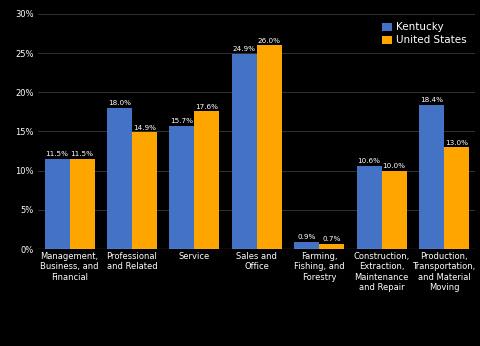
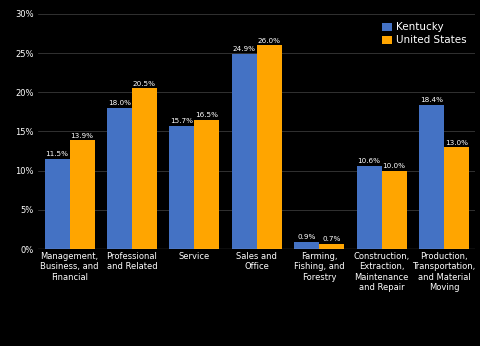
United States/Management, Business, and Financial: 11.5% -> 13.9%
United States/Professional and Related: 14.9% -> 20.5%
United States/Service: 17.6% -> 16.5%
